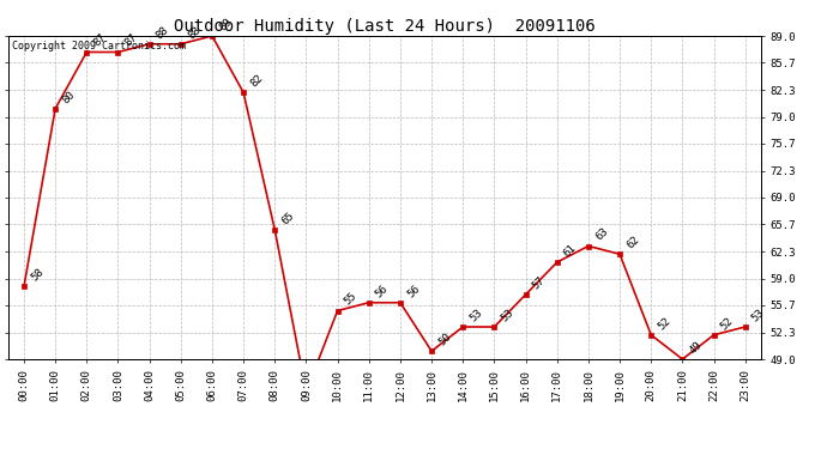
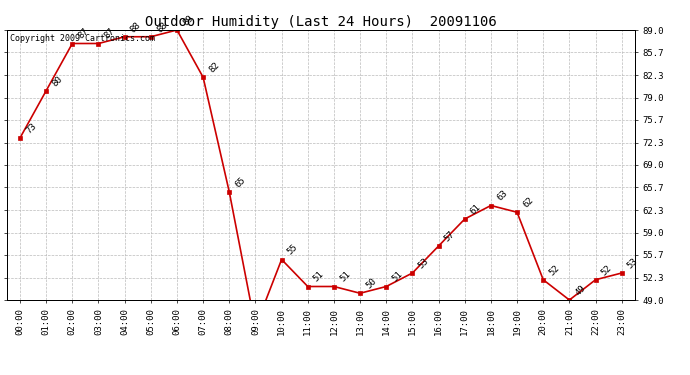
00:00: 58 -> 73
11:00: 56 -> 51
12:00: 56 -> 51
14:00: 53 -> 51
